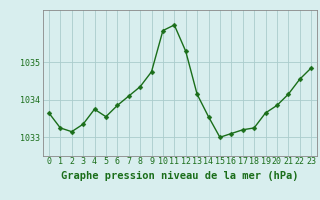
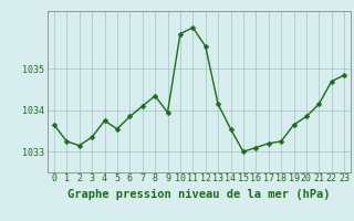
9: 1034.75 -> 1033.95
12: 1035.30 -> 1035.55
22: 1034.55 -> 1034.70
